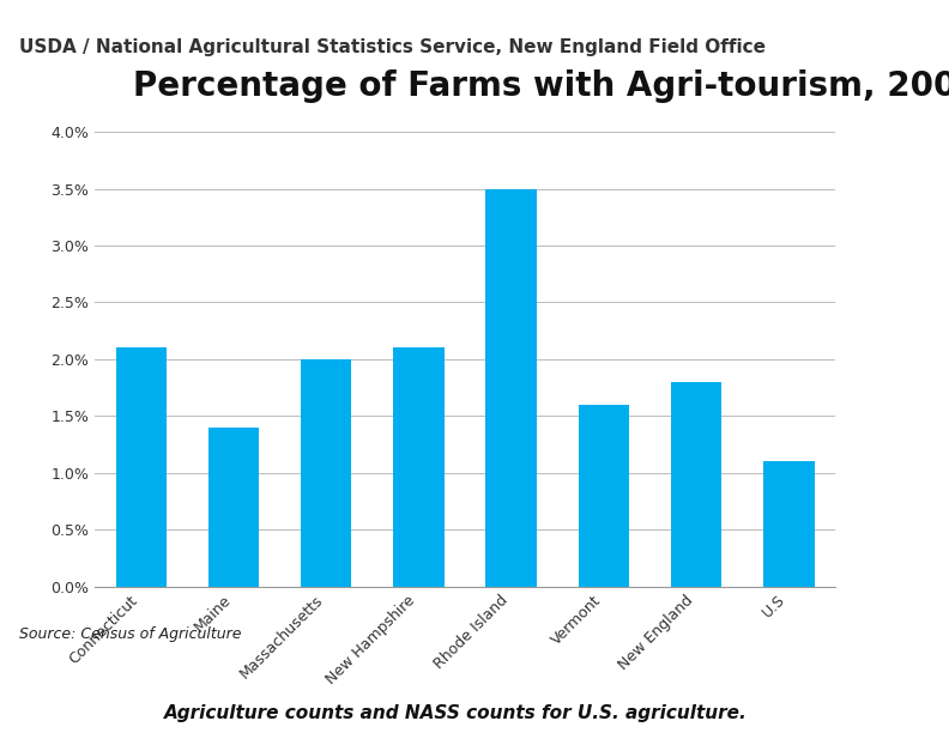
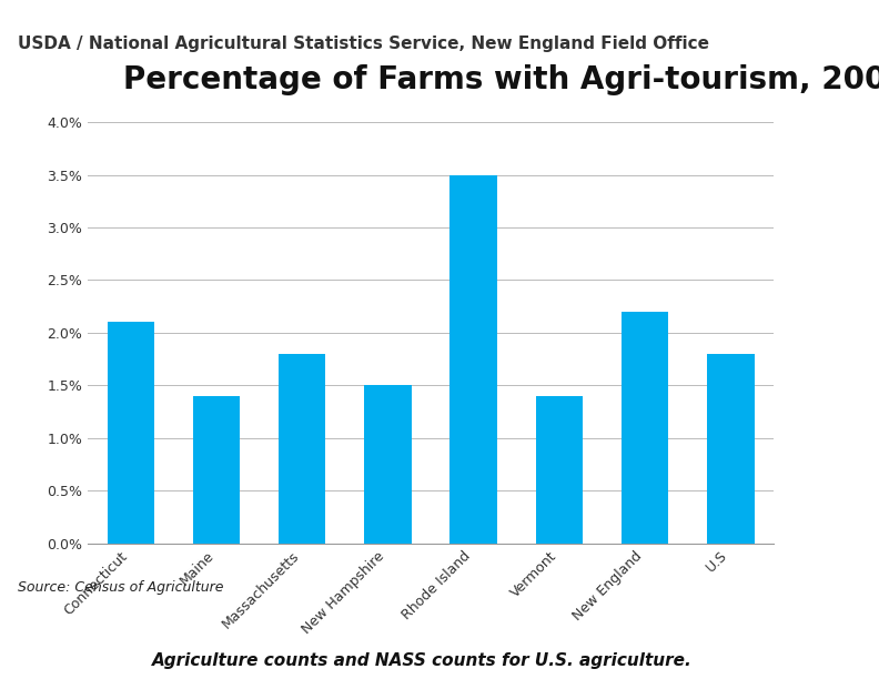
Massachusetts: 2.0% -> 1.8%
New Hampshire: 2.1% -> 1.5%
Vermont: 1.6% -> 1.4%
New England: 1.8% -> 2.2%
U.S: 1.1% -> 1.8%
